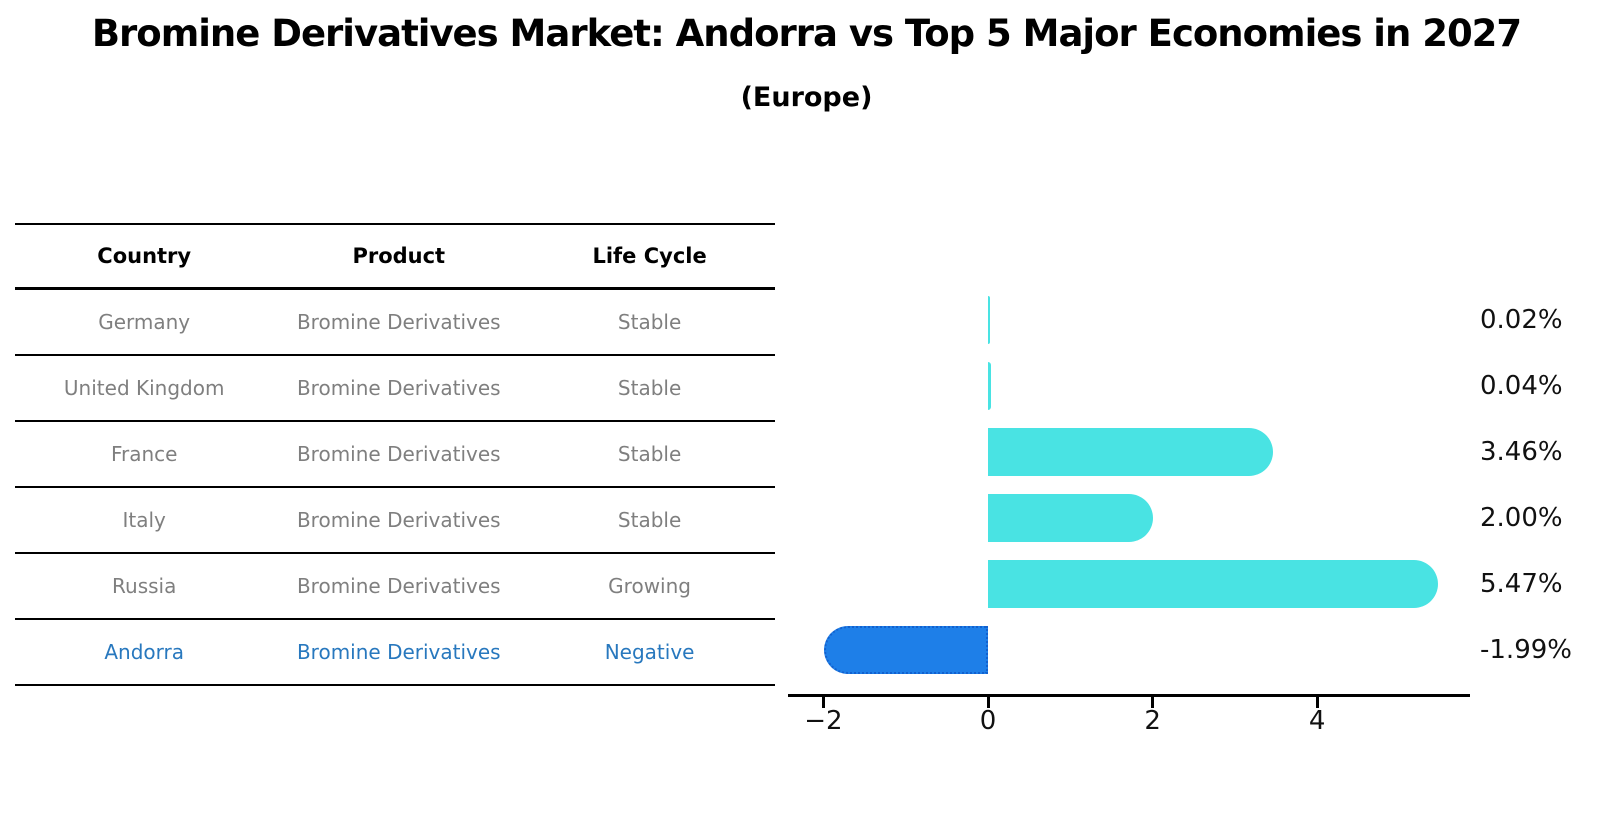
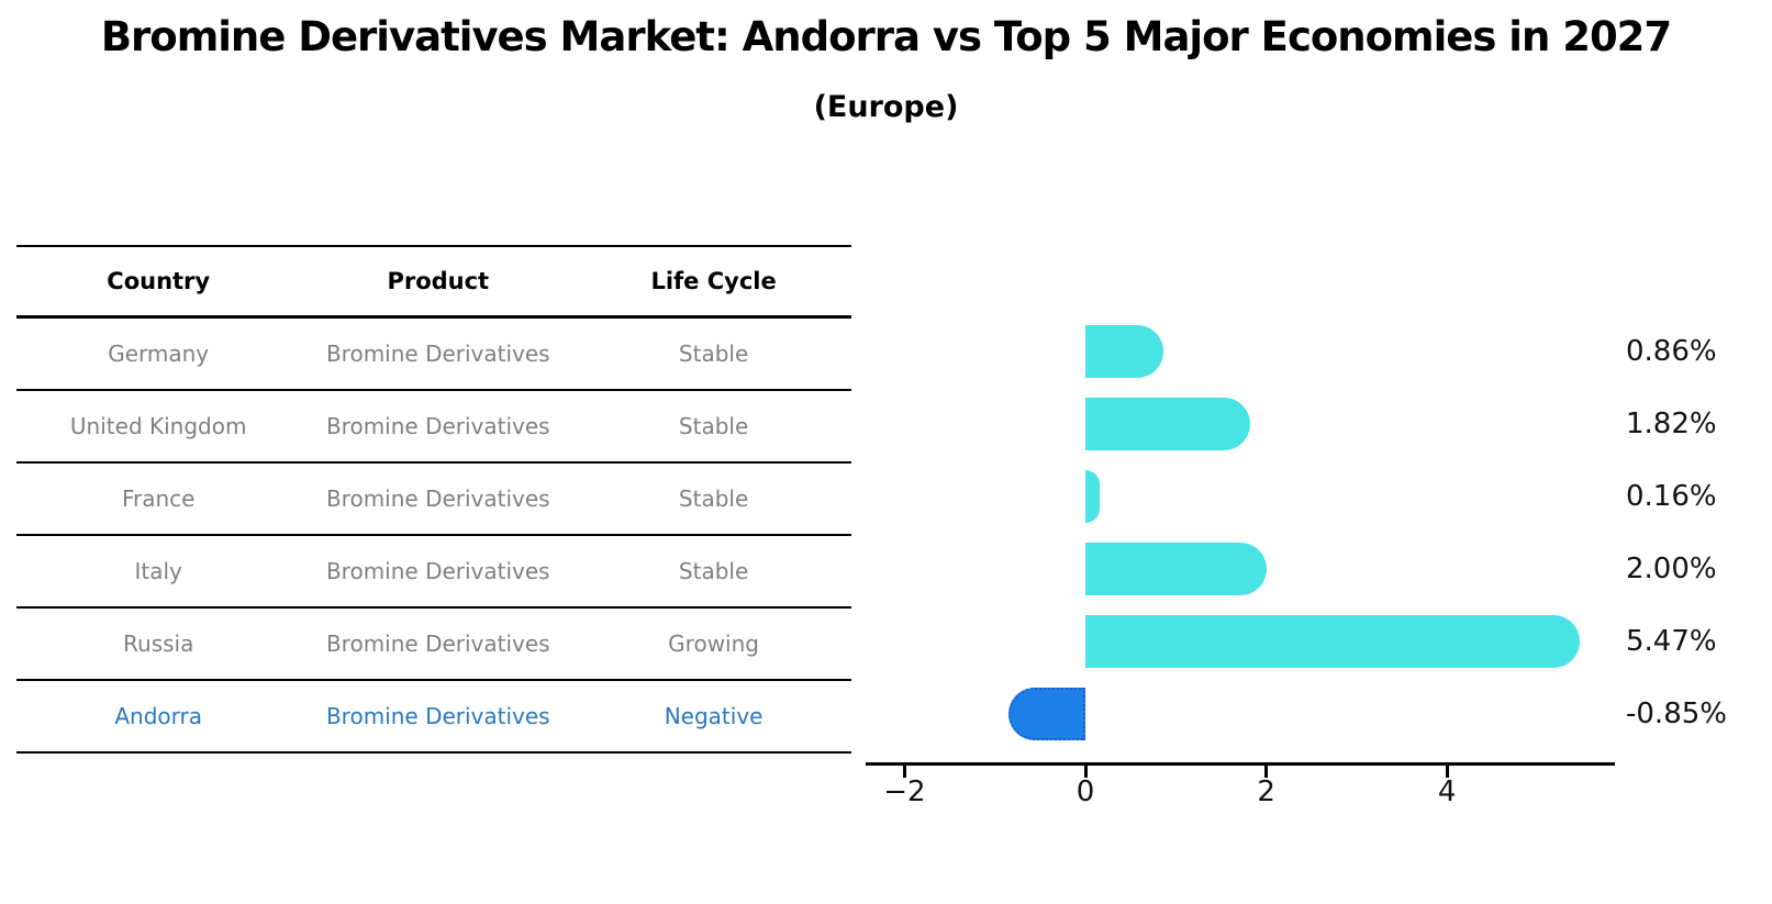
Germany: 0.02% -> 0.86%
United Kingdom: 0.04% -> 1.82%
France: 3.46% -> 0.16%
Andorra: -1.99% -> -0.85%
